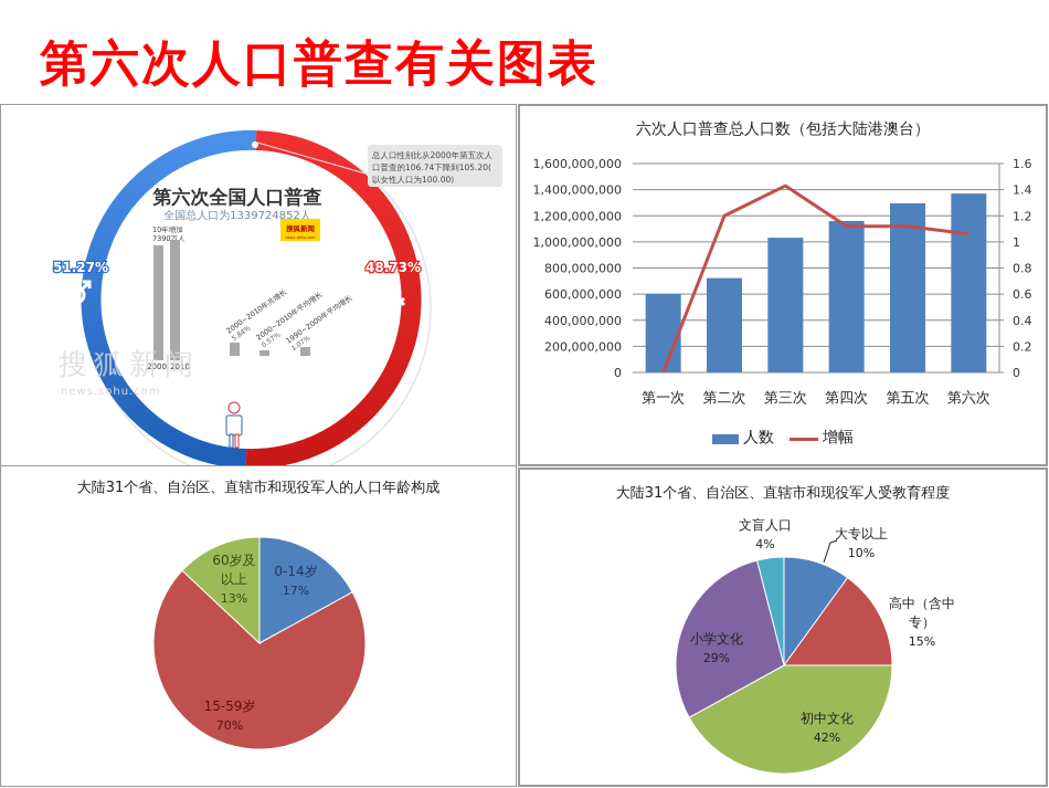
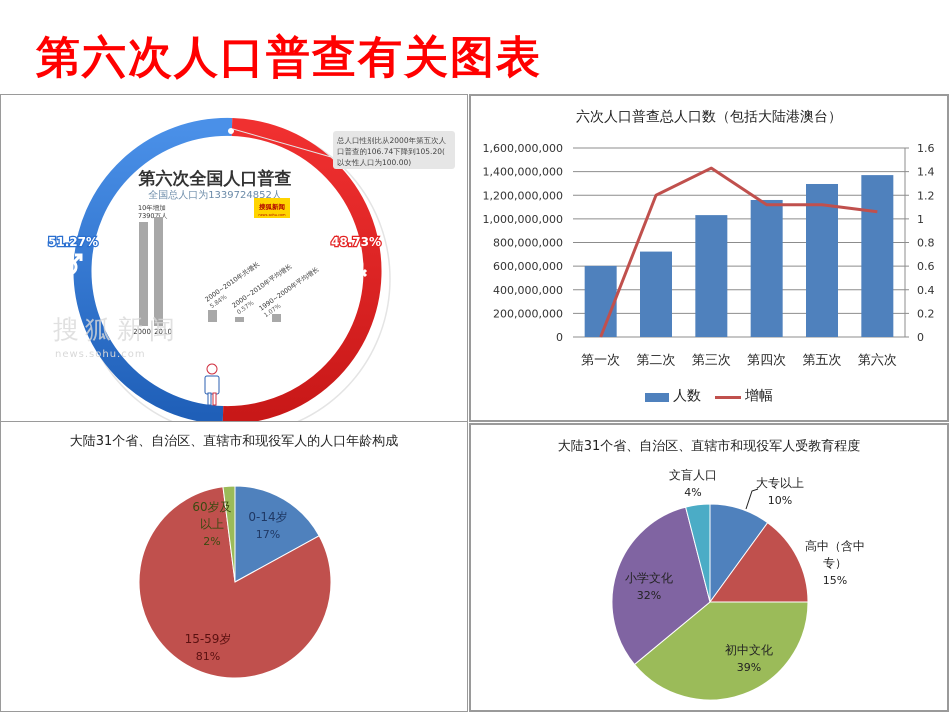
大陆31个省、自治区、直辖市和现役军人的人口年龄构成/15-59岁: 70% -> 81%
大陆31个省、自治区、直辖市和现役军人的人口年龄构成/60岁及以上: 13% -> 2%
大陆31个省、自治区、直辖市和现役军人受教育程度/初中文化: 42% -> 39%
大陆31个省、自治区、直辖市和现役军人受教育程度/小学文化: 29% -> 32%
